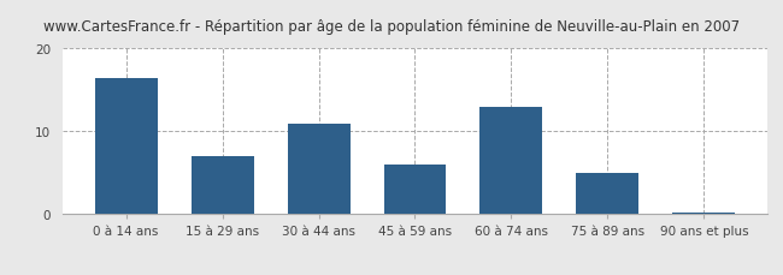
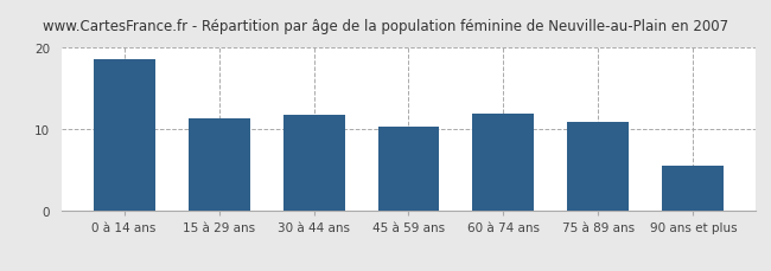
0 à 14 ans: 16.5 -> 18.6
15 à 29 ans: 7.0 -> 11.4
30 à 44 ans: 11.0 -> 11.8
45 à 59 ans: 6.0 -> 10.4
60 à 74 ans: 13.0 -> 12.0
75 à 89 ans: 5.0 -> 11.0
90 ans et plus: 0.2 -> 5.6
